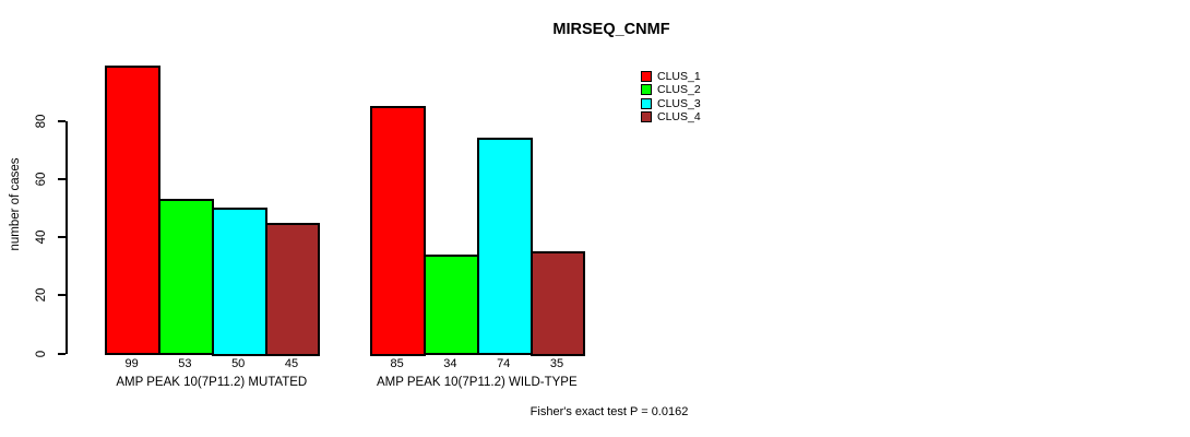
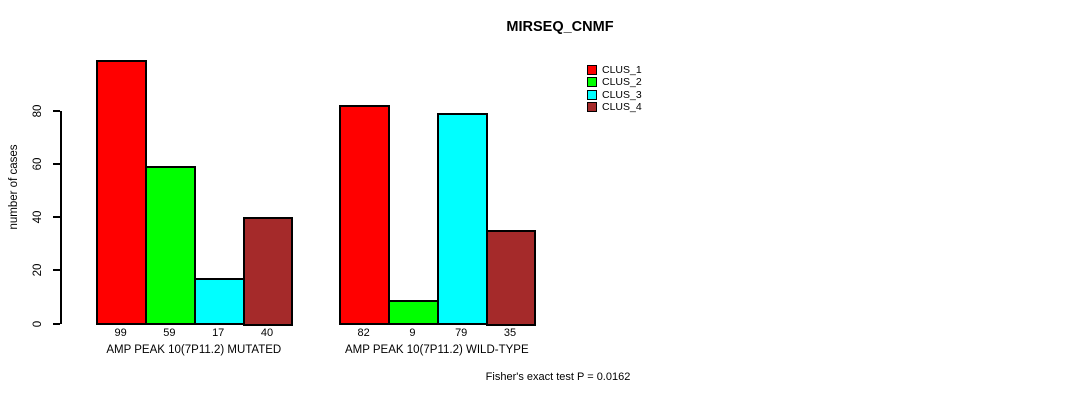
CLUS_2/AMP PEAK 10(7P11.2) MUTATED: 53 -> 59
CLUS_3/AMP PEAK 10(7P11.2) MUTATED: 50 -> 17
CLUS_4/AMP PEAK 10(7P11.2) MUTATED: 45 -> 40
CLUS_1/AMP PEAK 10(7P11.2) WILD-TYPE: 85 -> 82
CLUS_2/AMP PEAK 10(7P11.2) WILD-TYPE: 34 -> 9
CLUS_3/AMP PEAK 10(7P11.2) WILD-TYPE: 74 -> 79
